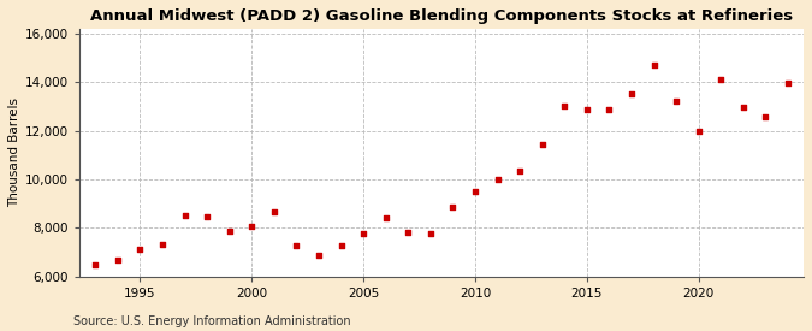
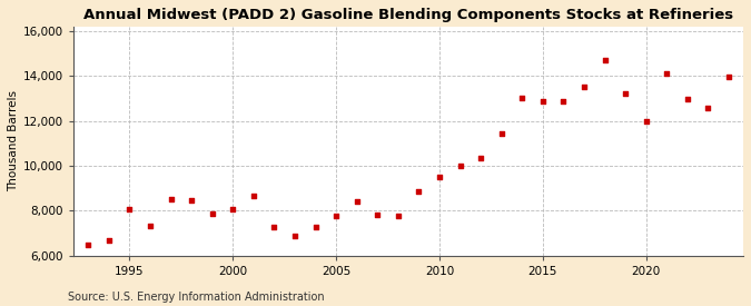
1995: 7,150 -> 8,050
